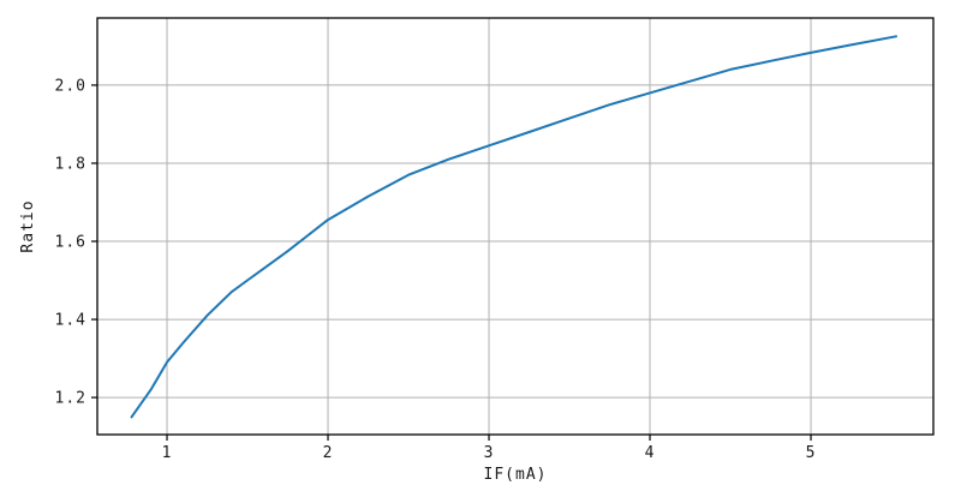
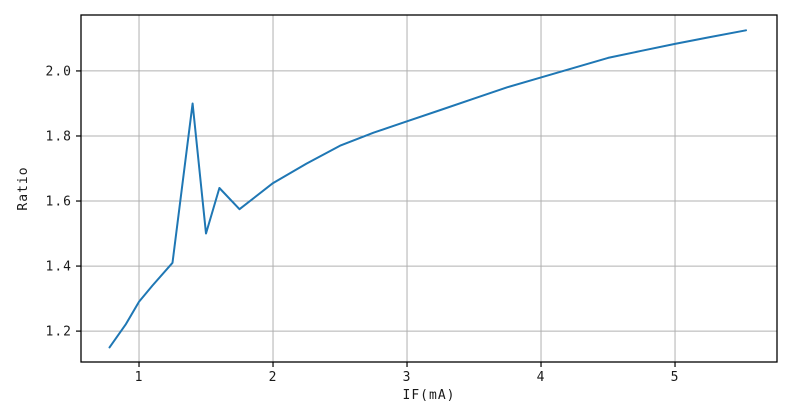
1.4: 1.47 -> 1.90
1.6: 1.53 -> 1.64
